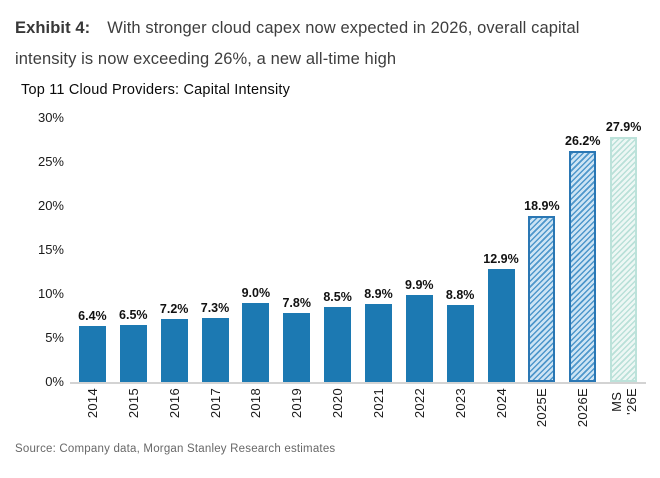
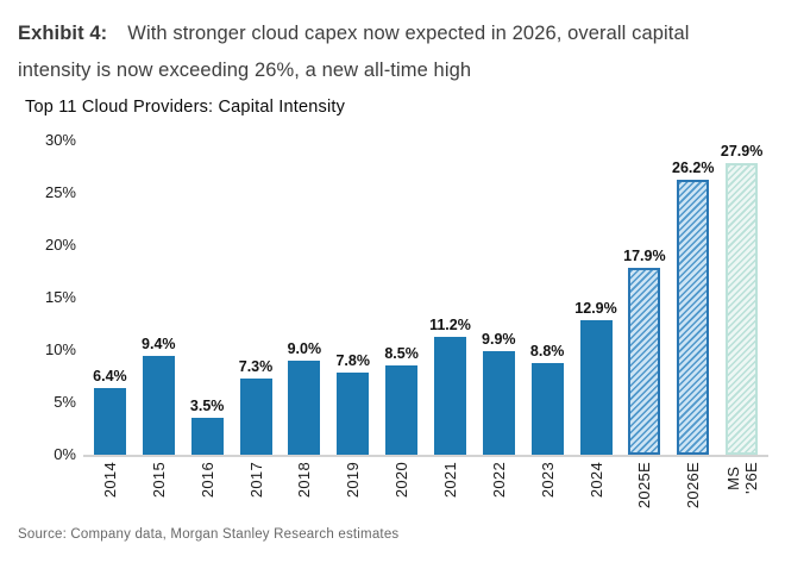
2015: 6.5% -> 9.4%
2016: 7.2% -> 3.5%
2021: 8.9% -> 11.2%
2025E: 18.9% -> 17.9%
